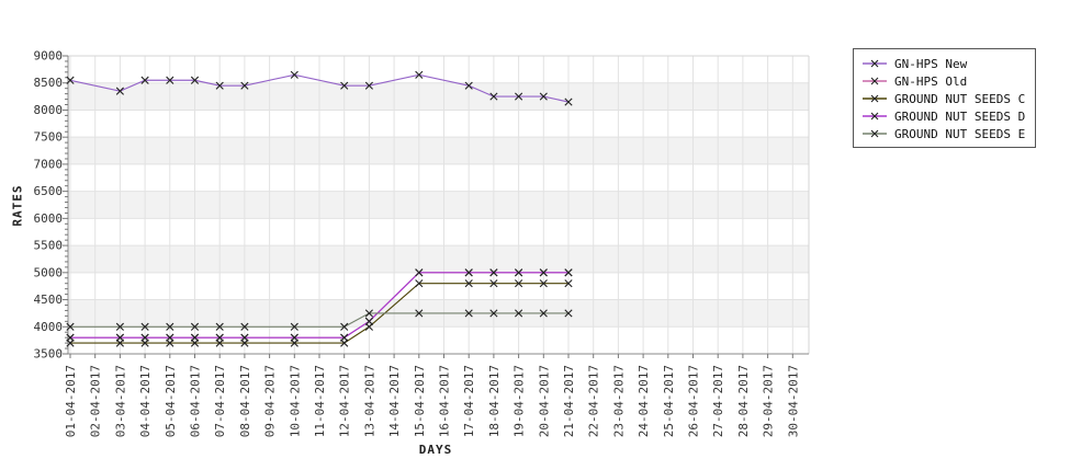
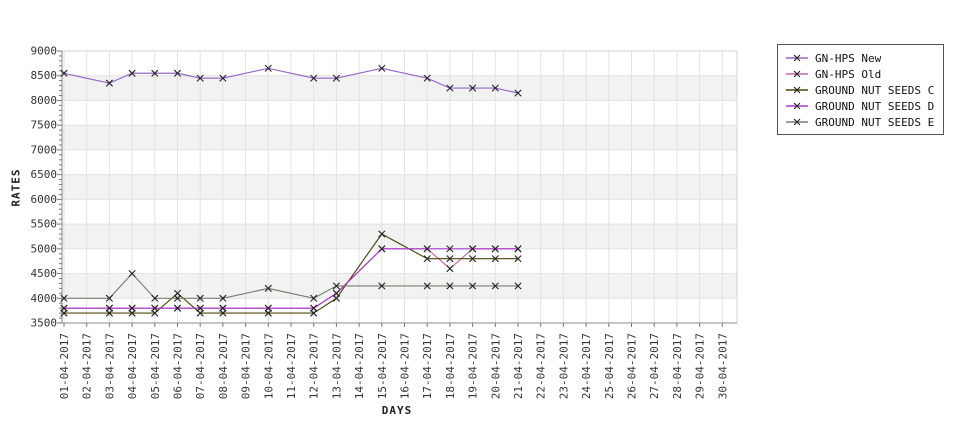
GROUND NUT SEEDS E/04-04-2017: 4000 -> 4500
GROUND NUT SEEDS C/06-04-2017: 3700 -> 4100
GROUND NUT SEEDS E/10-04-2017: 4000 -> 4200
GROUND NUT SEEDS C/15-04-2017: 4800 -> 5300
GN-HPS Old/18-04-2017: 5000 -> 4600
